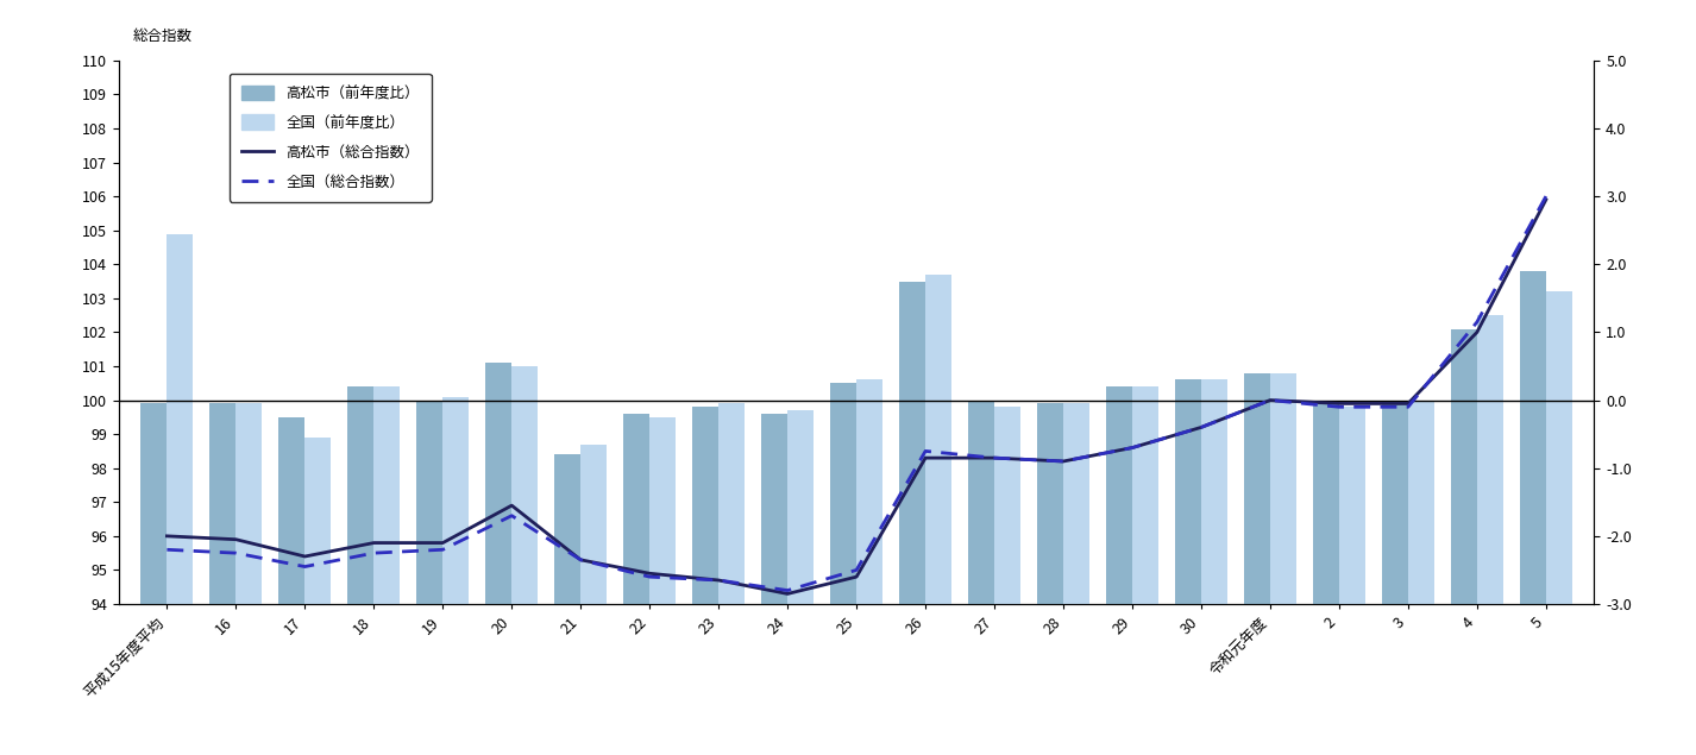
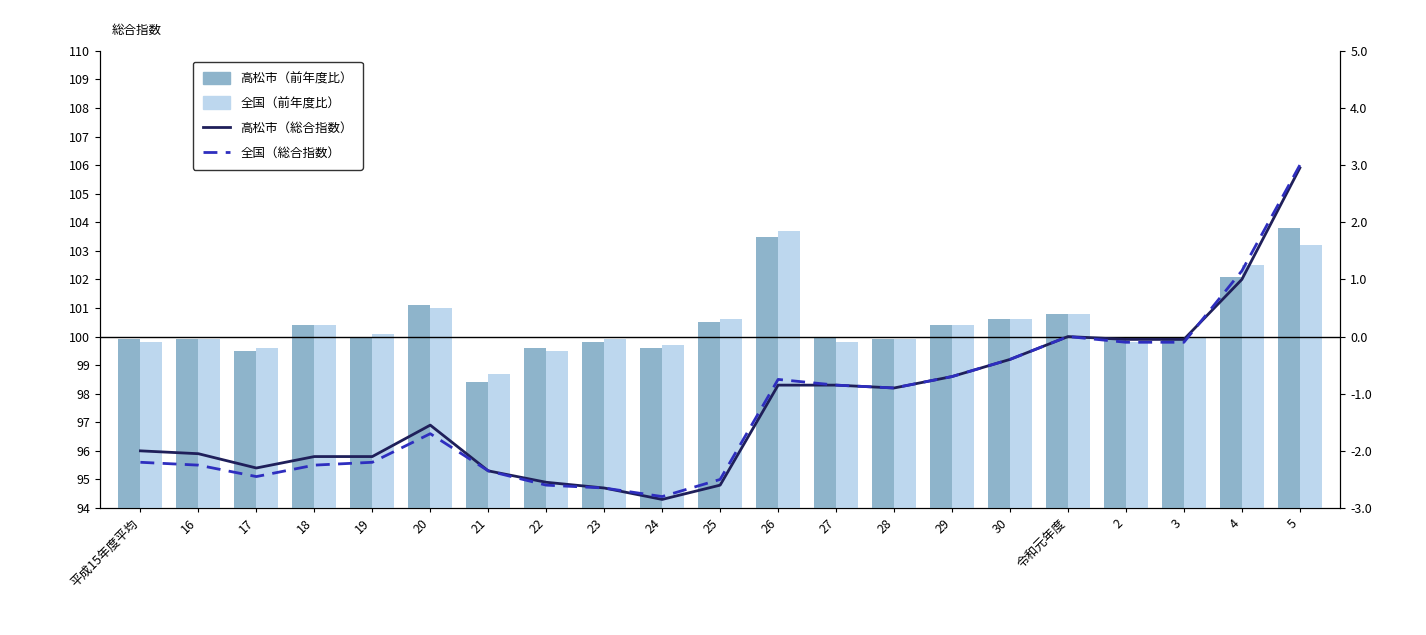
全国（前年度比）/平成15年度平均: 104.9 -> 99.8
全国（前年度比）/17: 98.9 -> 99.6
